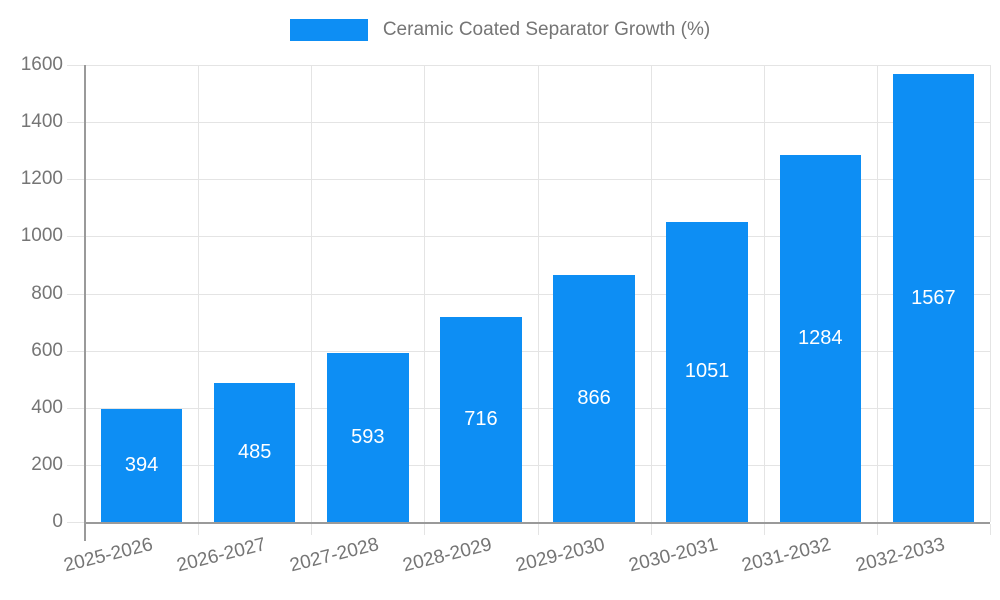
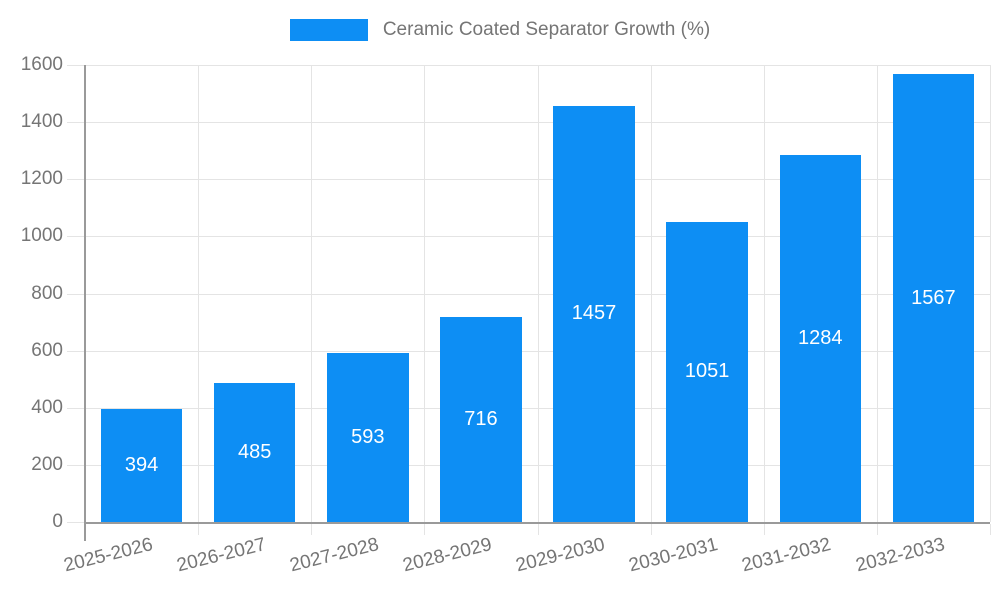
2029-2030: 866 -> 1457
